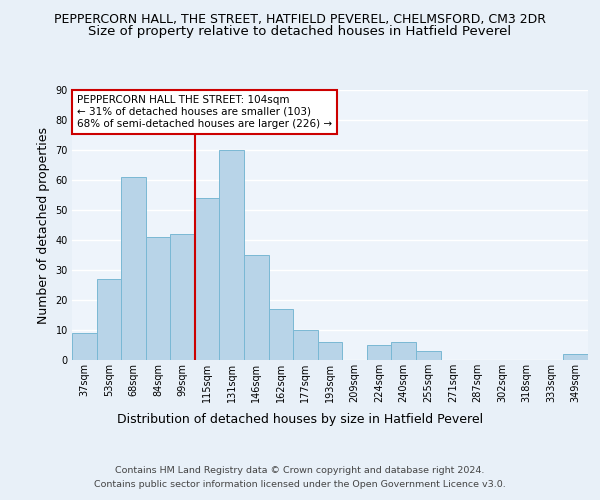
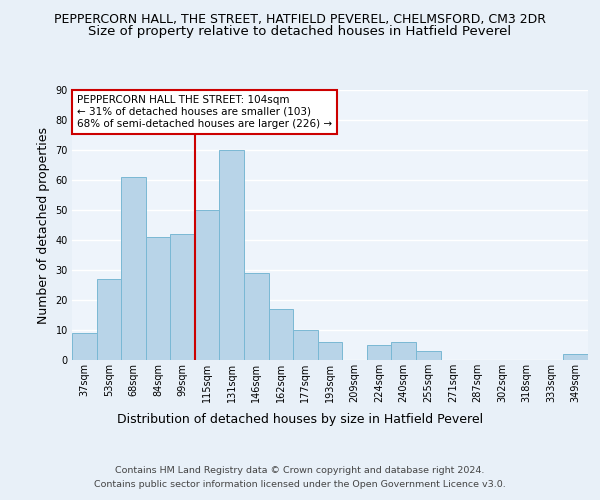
115sqm: 54 -> 50
146sqm: 35 -> 29
